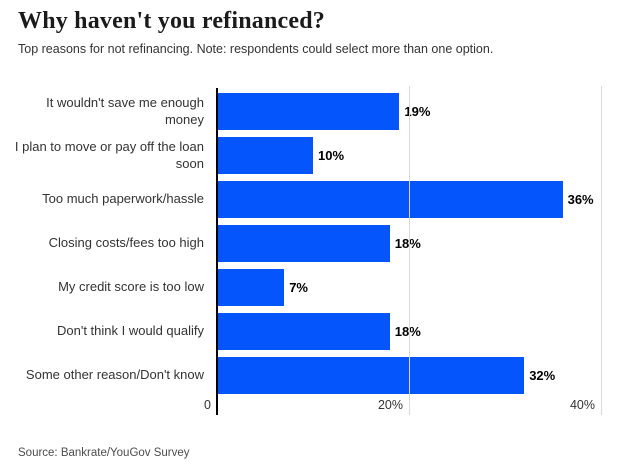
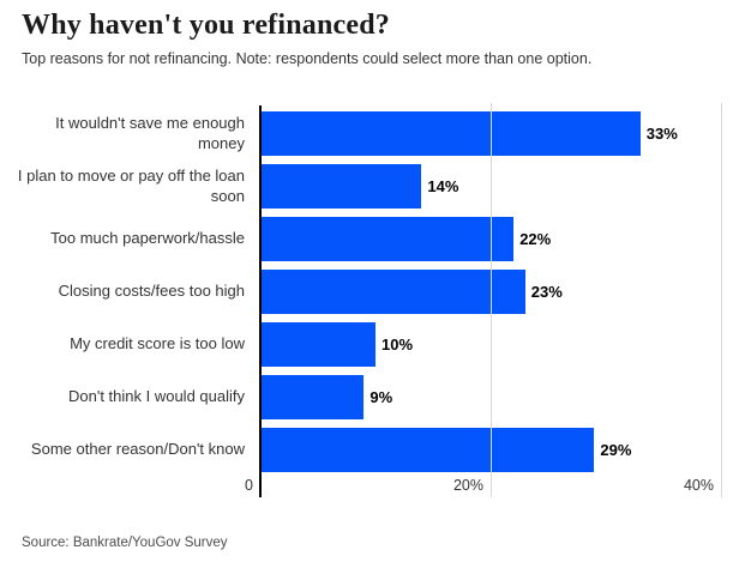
It wouldn't save me enough money: 19% -> 33%
I plan to move or pay off the loan soon: 10% -> 14%
Too much paperwork/hassle: 36% -> 22%
Closing costs/fees too high: 18% -> 23%
My credit score is too low: 7% -> 10%
Don't think I would qualify: 18% -> 9%
Some other reason/Don't know: 32% -> 29%
